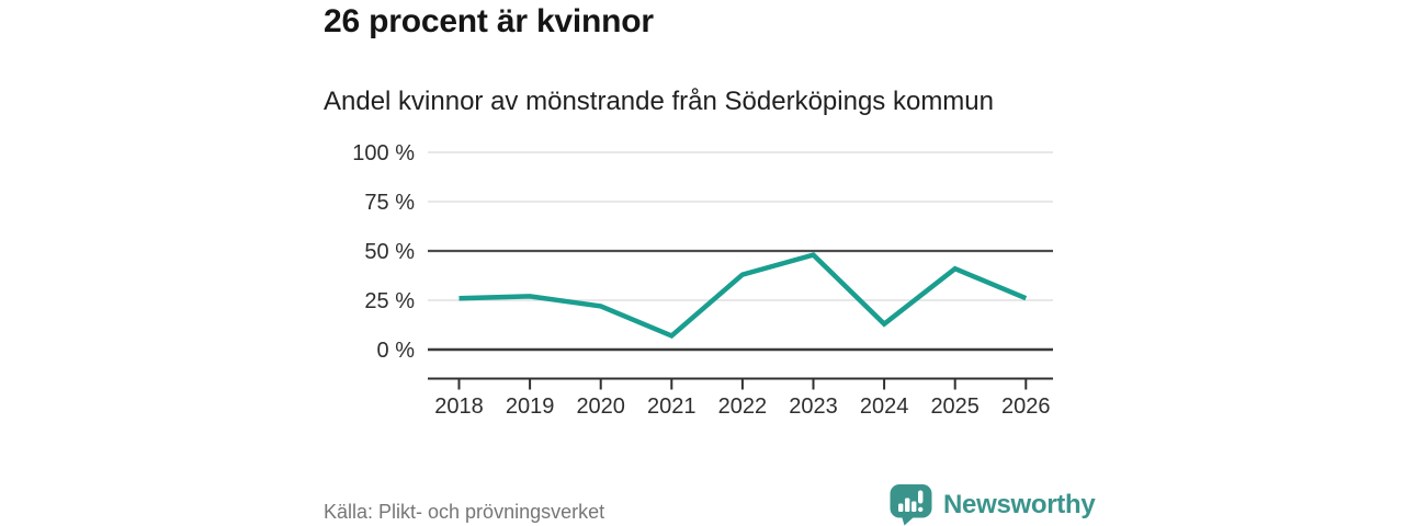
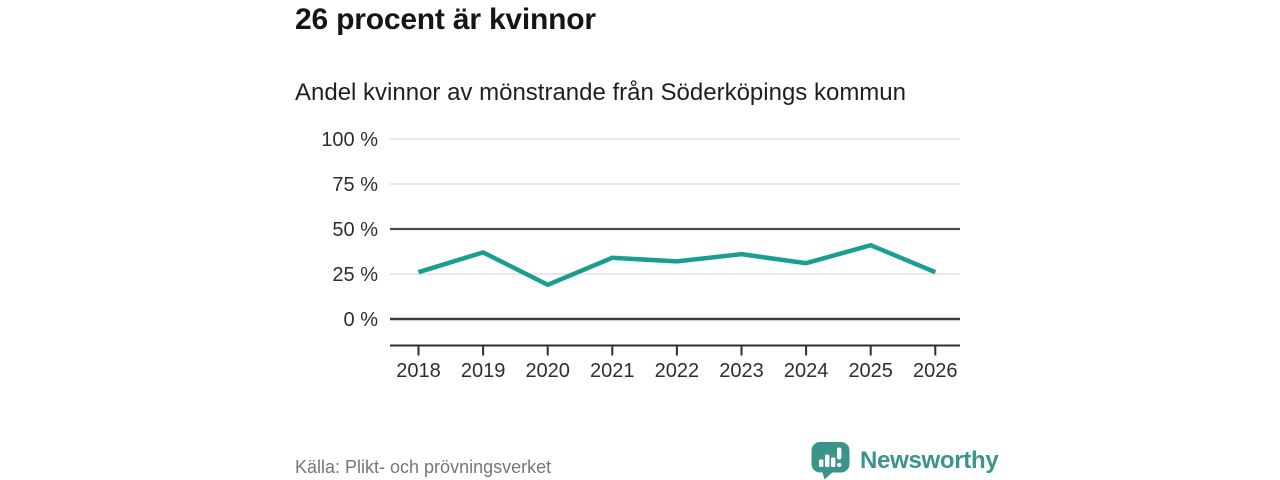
2019: 27% -> 37%
2020: 22% -> 19%
2021: 7% -> 34%
2022: 38% -> 32%
2023: 48% -> 36%
2024: 13% -> 31%
